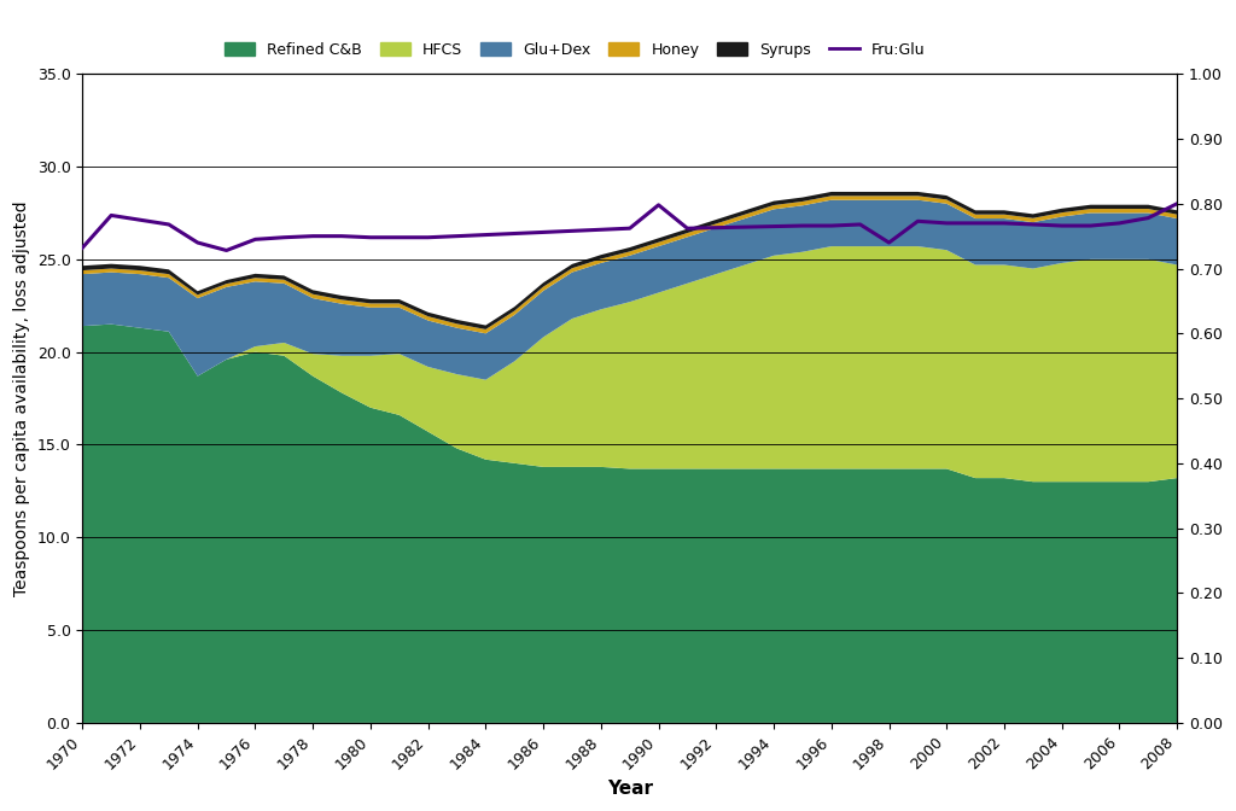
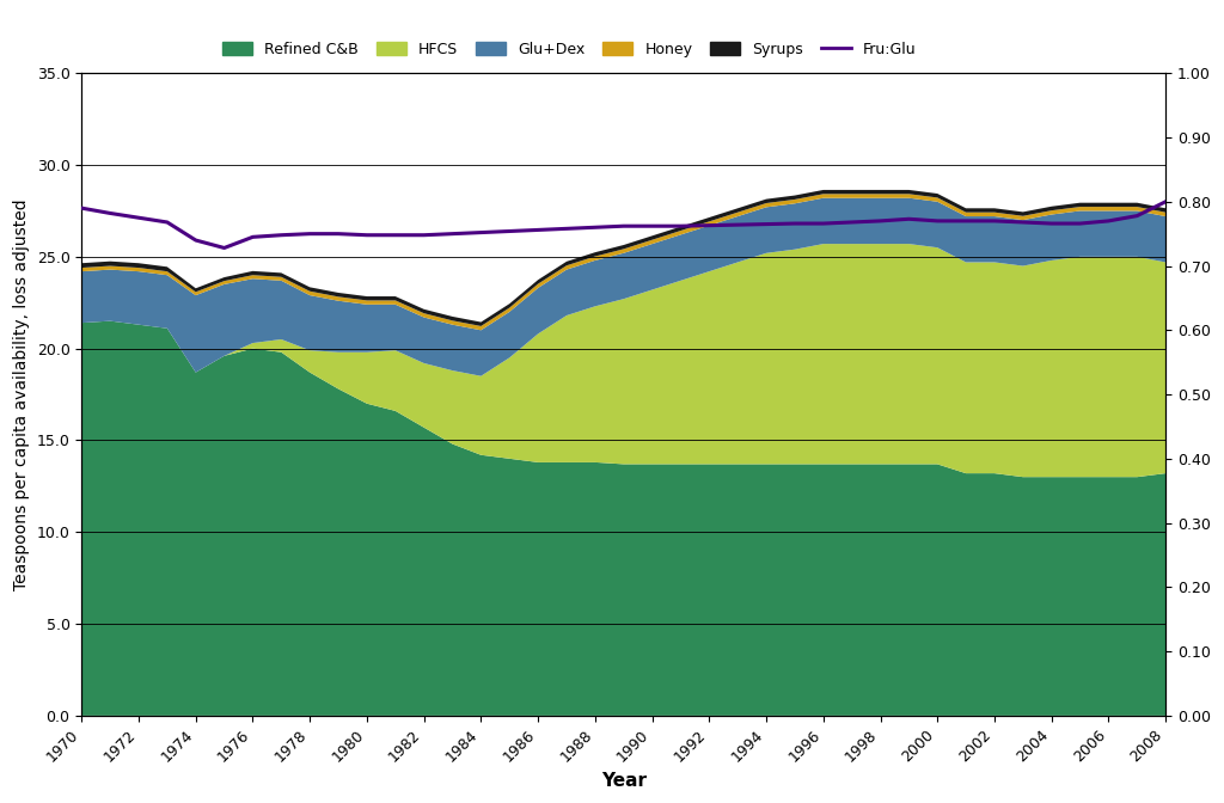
Fru:Glu/1970: 0.732 -> 0.790
Fru:Glu/1990: 0.798 -> 0.762
Fru:Glu/1998: 0.740 -> 0.770
